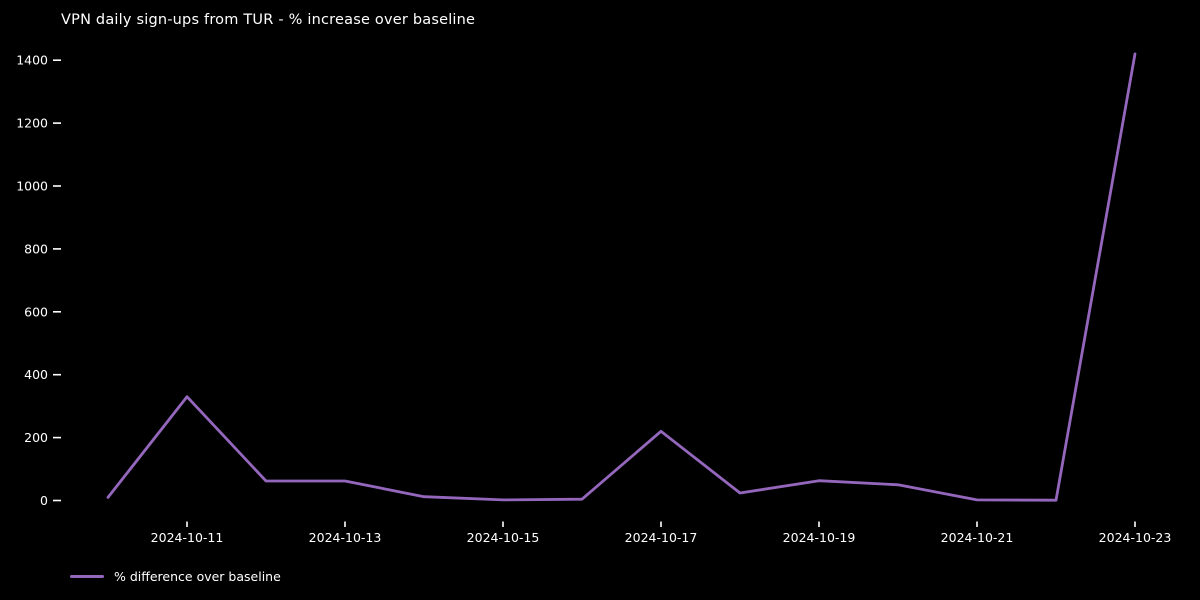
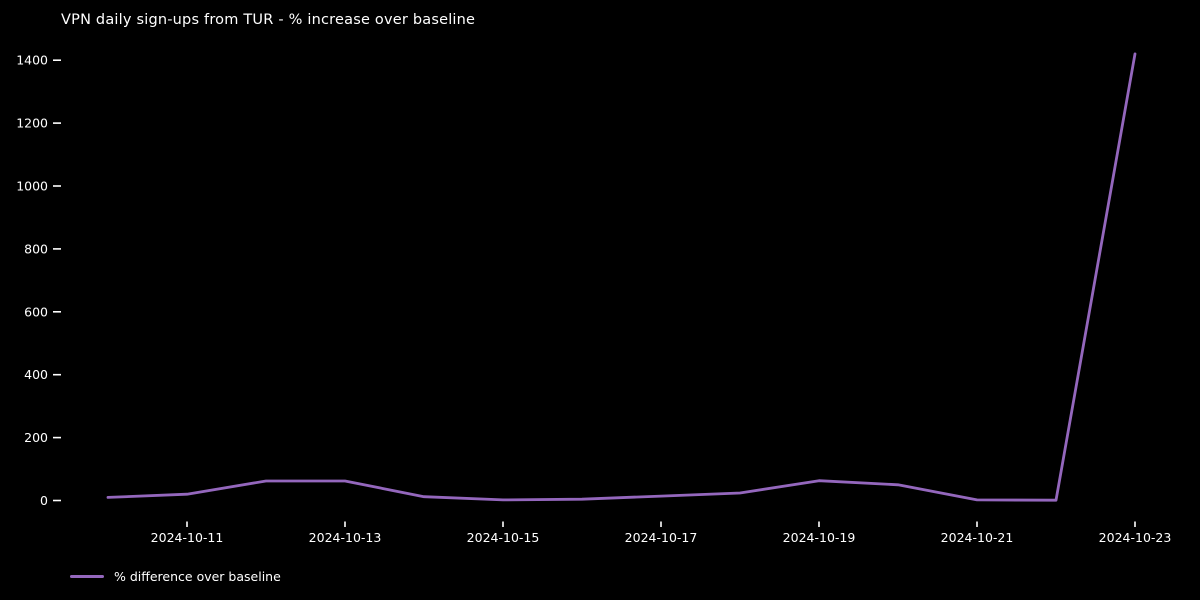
2024-10-11: 330 -> 20
2024-10-17: 220 -> 10
